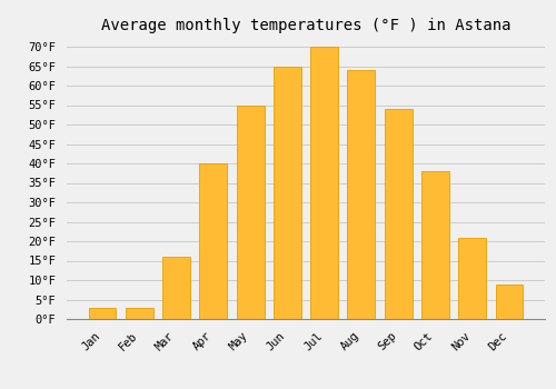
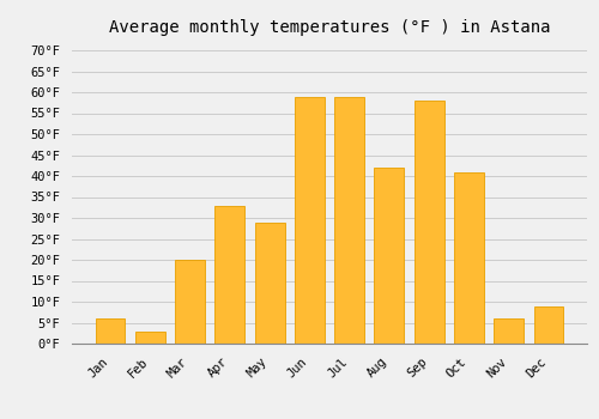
Jan: 3°F -> 6°F
Mar: 16°F -> 20°F
Apr: 40°F -> 33°F
May: 55°F -> 29°F
Jun: 65°F -> 59°F
Jul: 70°F -> 59°F
Aug: 64°F -> 42°F
Sep: 54°F -> 58°F
Oct: 38°F -> 41°F
Nov: 21°F -> 6°F
